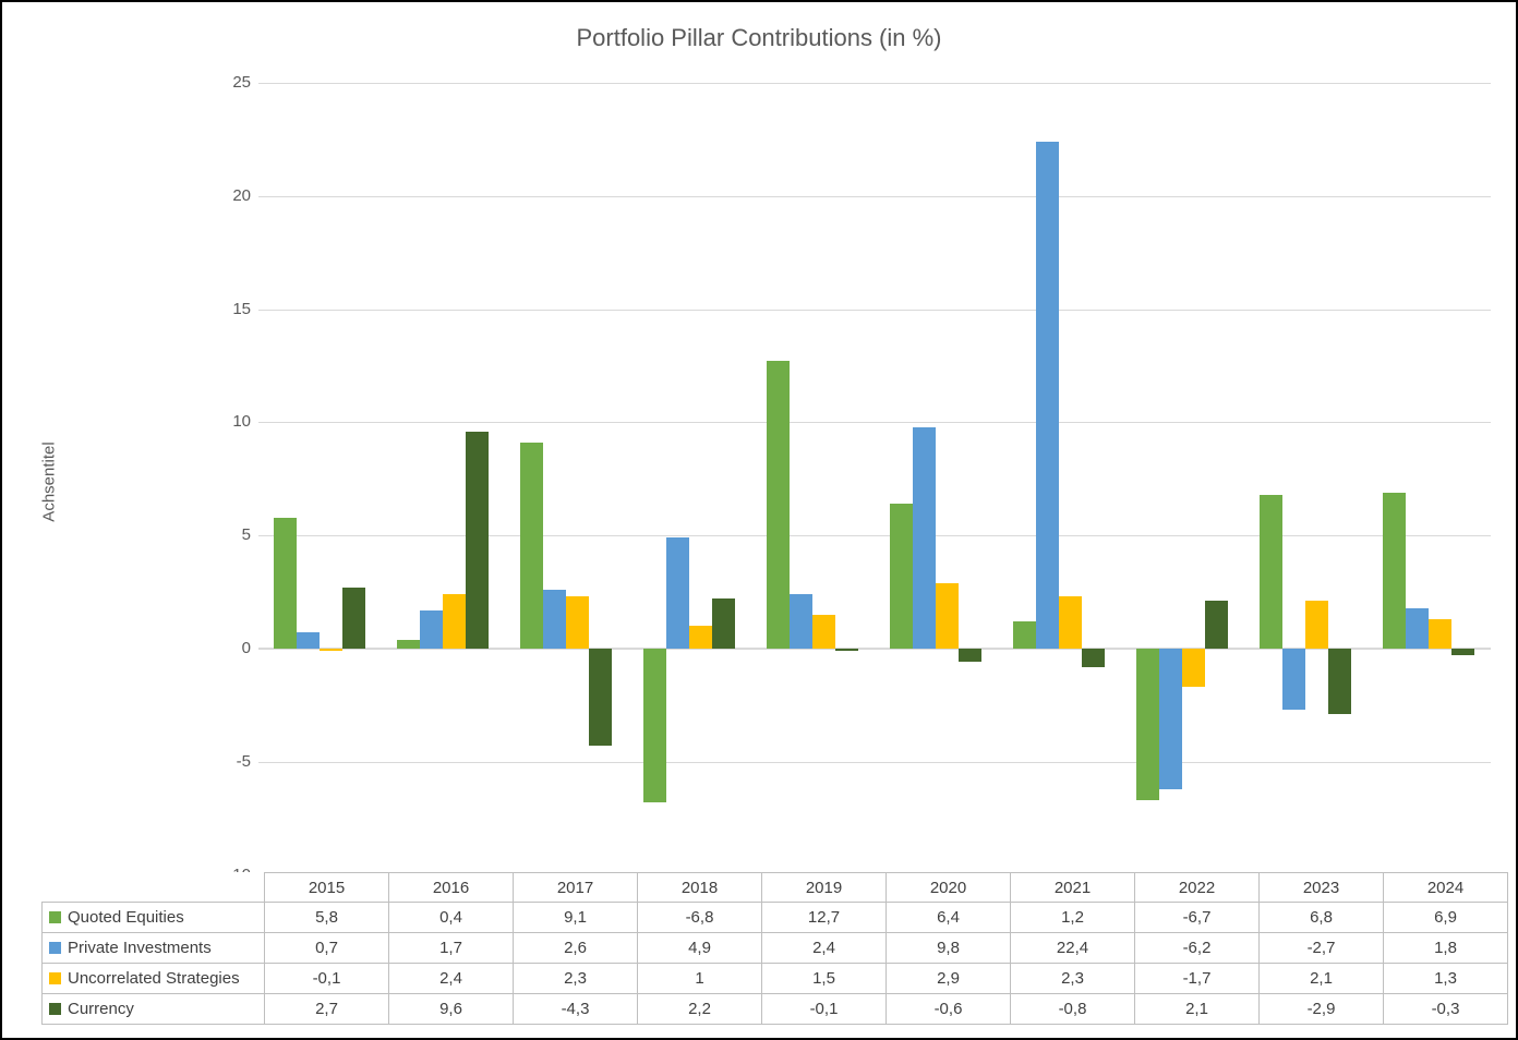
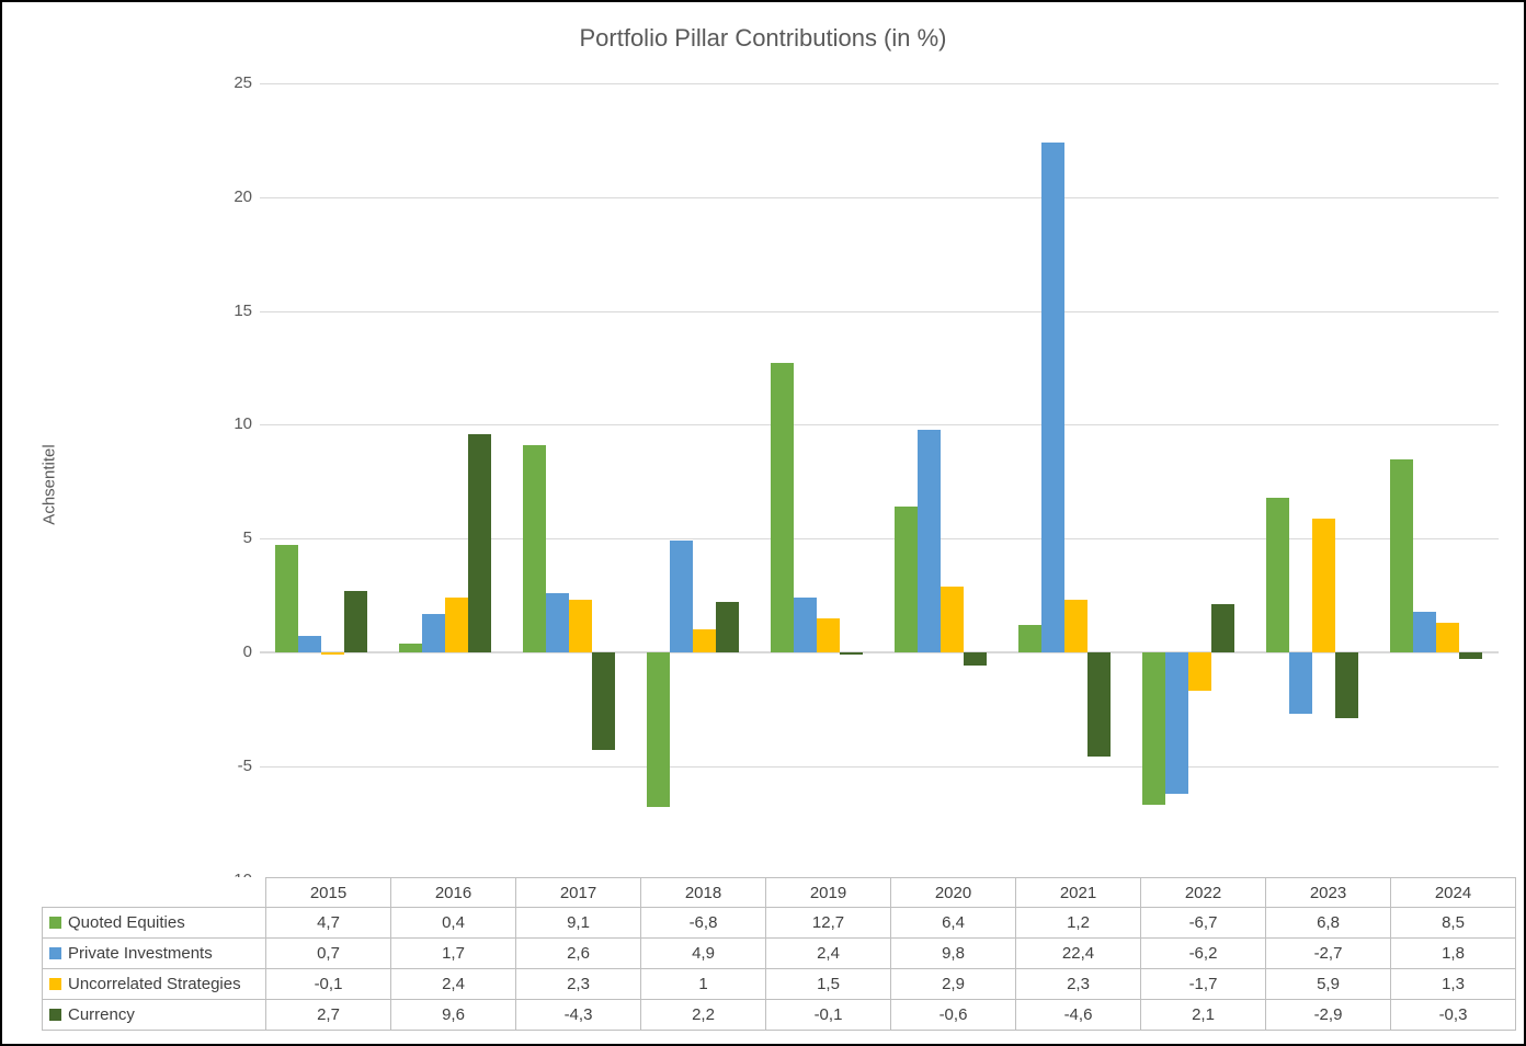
Quoted Equities/2015: 5,8 -> 4,7
Currency/2021: -0,8 -> -4,6
Uncorrelated Strategies/2023: 2,1 -> 5,9
Quoted Equities/2024: 6,9 -> 8,5
